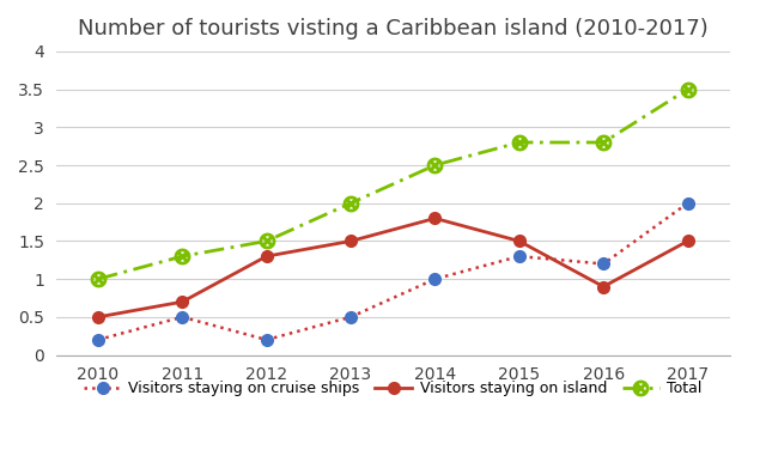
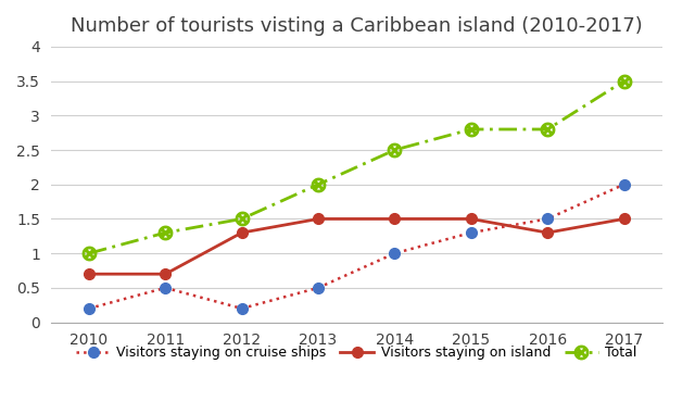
Visitors staying on island/2010: 0.5 -> 0.7
Visitors staying on island/2014: 1.8 -> 1.5
Visitors staying on cruise ships/2016: 1.2 -> 1.5
Visitors staying on island/2016: 0.9 -> 1.3
